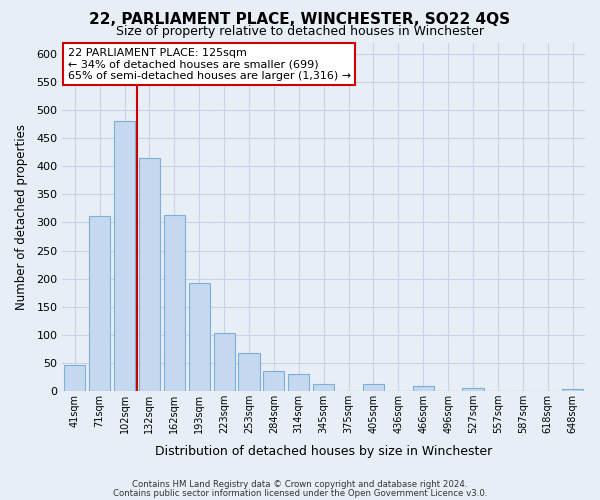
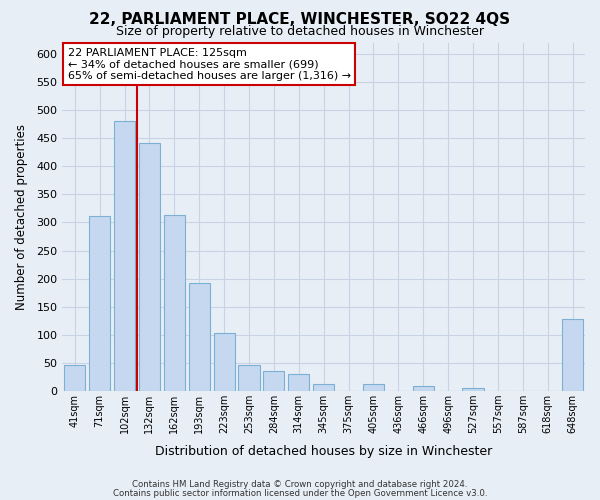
132sqm: 415 -> 442
253sqm: 67 -> 46
648sqm: 3 -> 128
